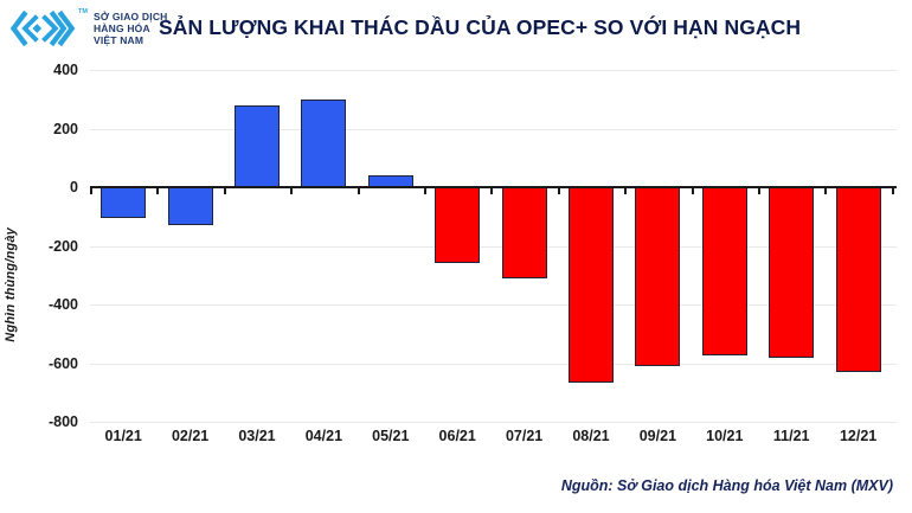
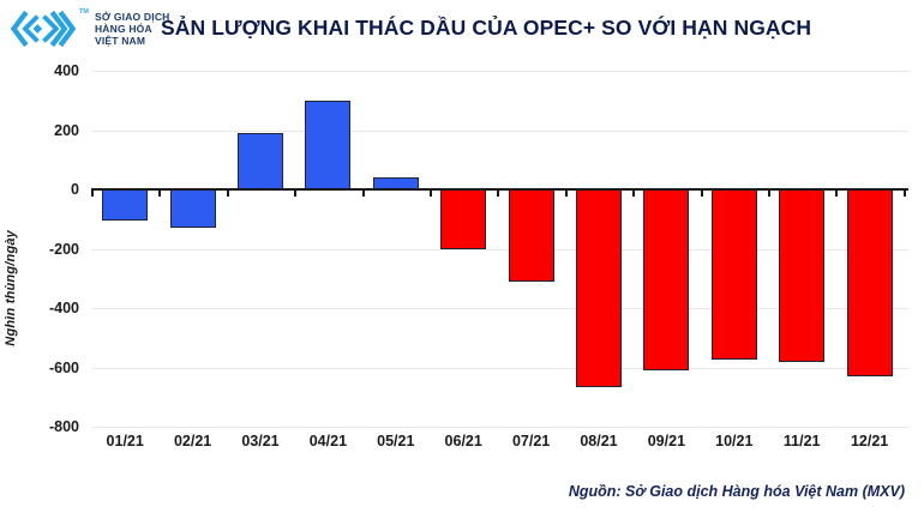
03/21: 280 -> 190
06/21: -260 -> -200
